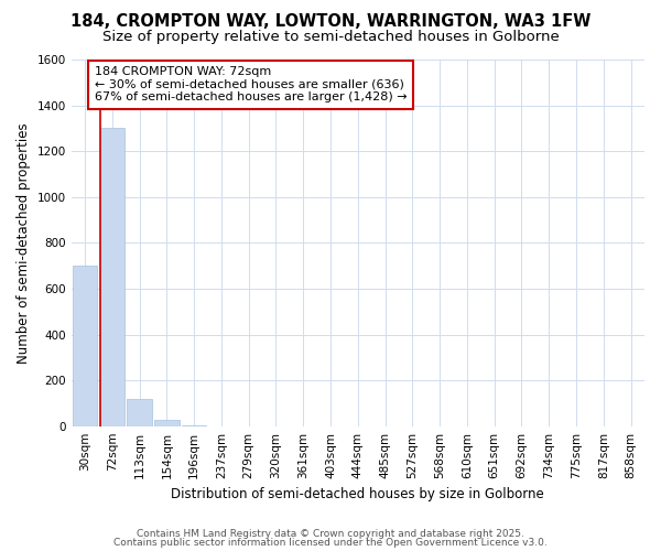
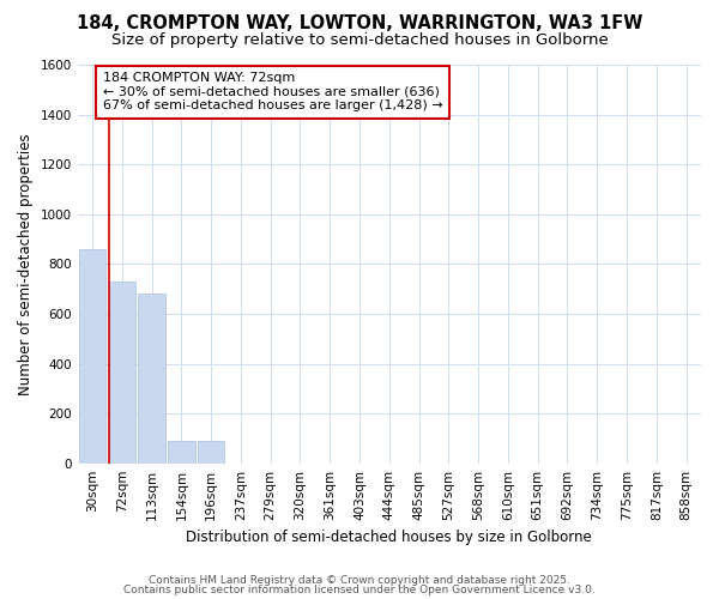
30sqm: 700 -> 860
72sqm: 1300 -> 730
113sqm: 120 -> 680
154sqm: 25 -> 90
196sqm: 5 -> 90
